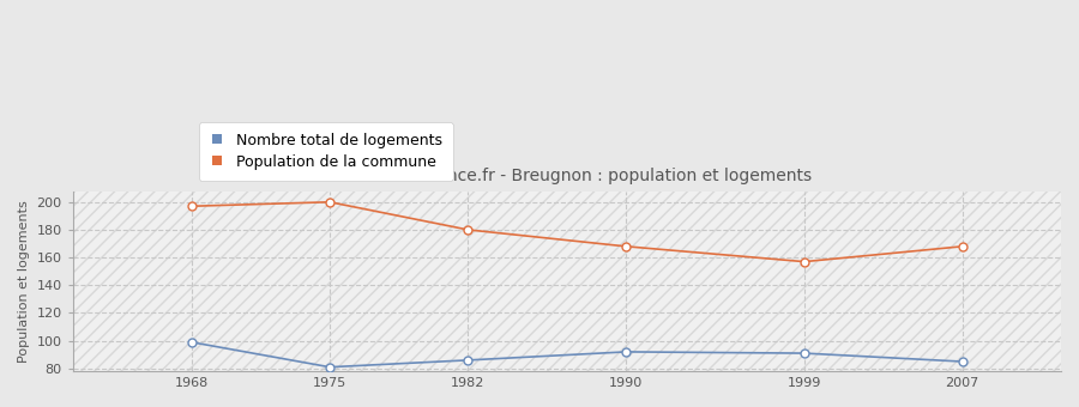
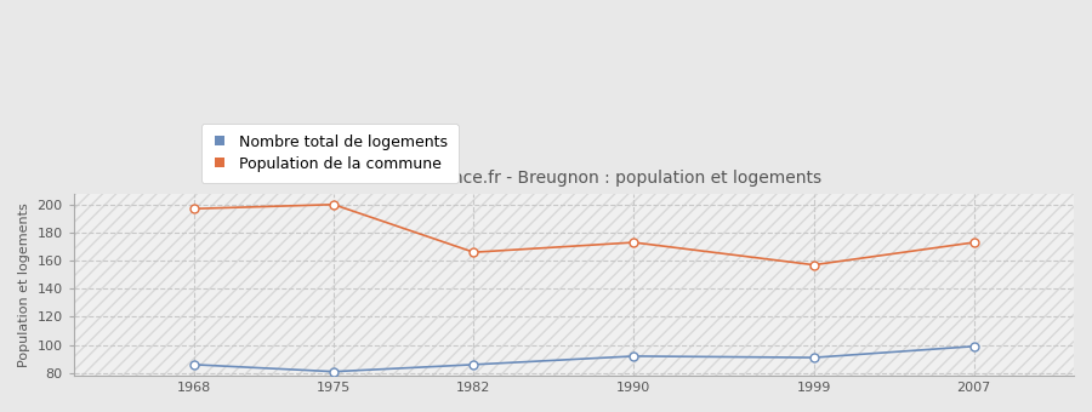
Nombre total de logements/1968: 99 -> 86
Population de la commune/1982: 180 -> 166
Population de la commune/1990: 168 -> 173
Nombre total de logements/2007: 85 -> 99
Population de la commune/2007: 168 -> 173
